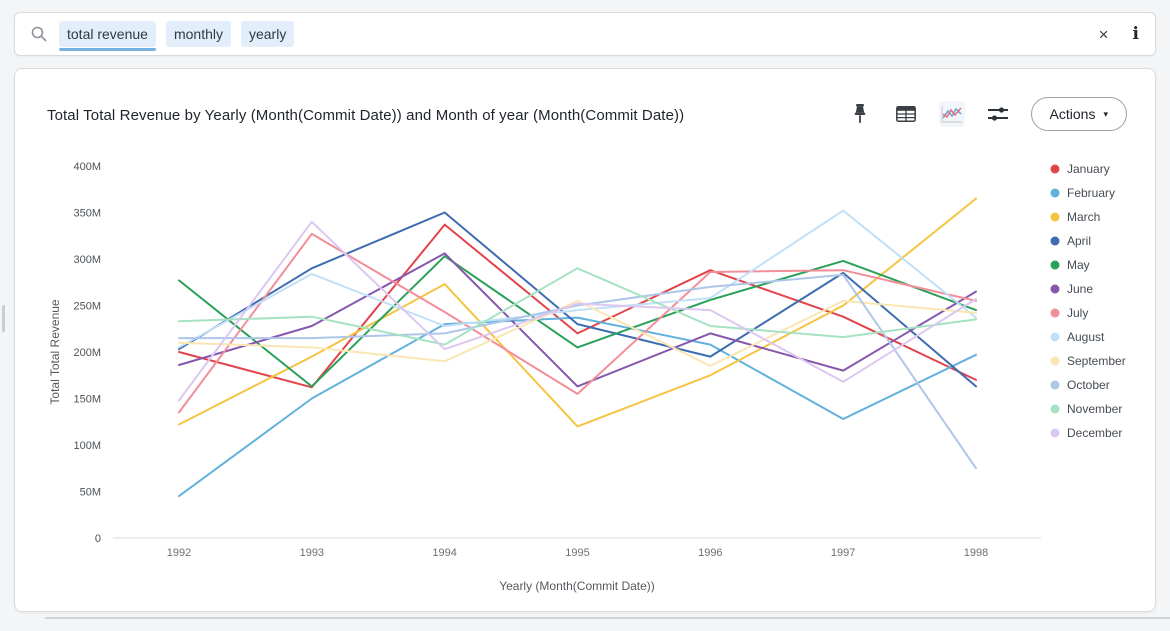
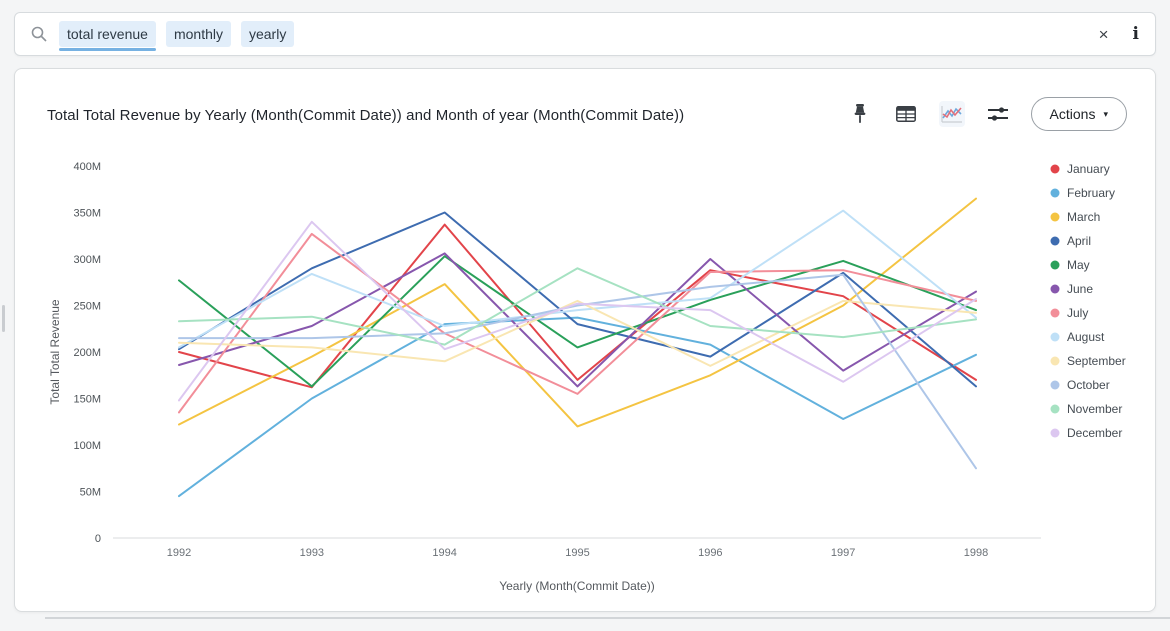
July/1994: 240M -> 220M
January/1995: 220M -> 170M
June/1996: 220M -> 300M
January/1997: 240M -> 260M
